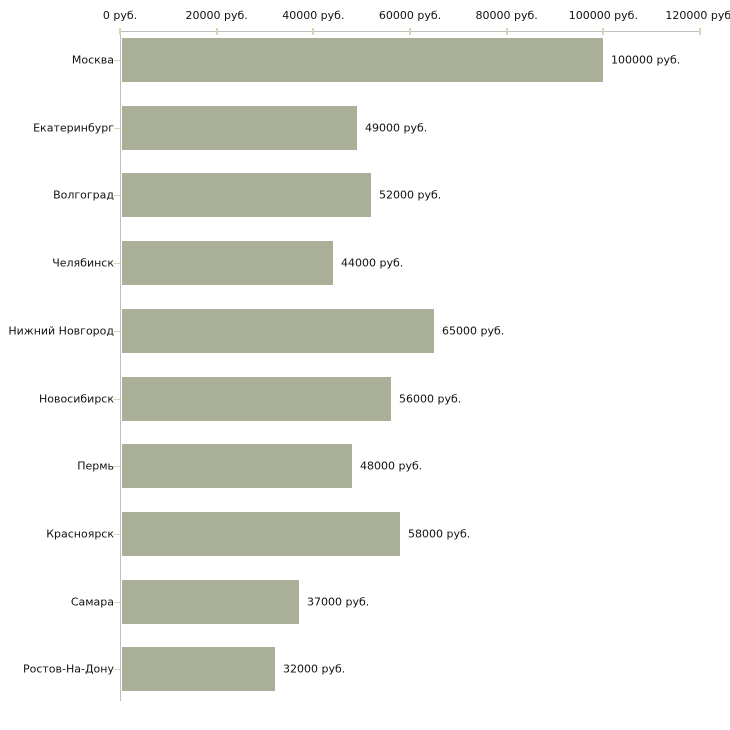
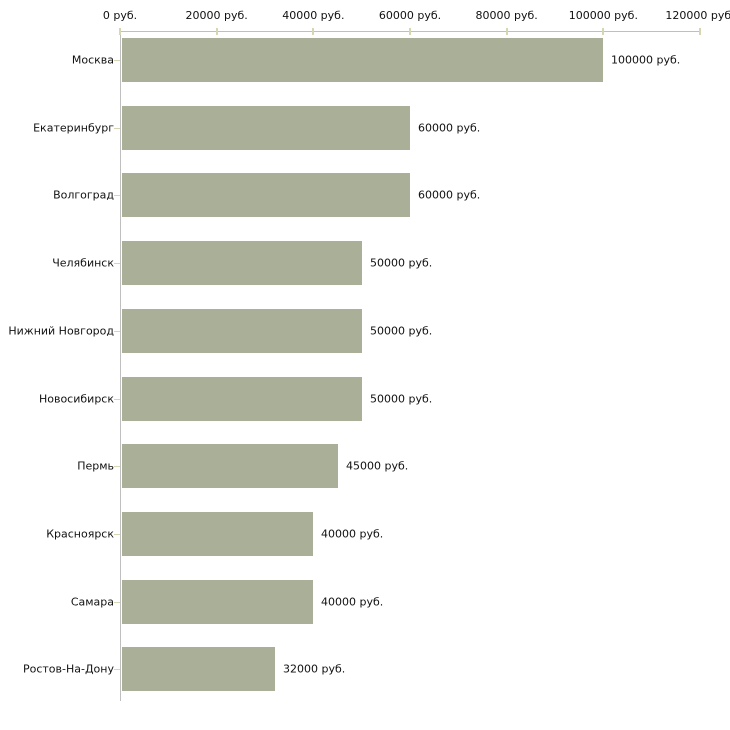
Екатеринбург: 49000 -> 60000
Волгоград: 52000 -> 60000
Челябинск: 44000 -> 50000
Нижний Новгород: 65000 -> 50000
Новосибирск: 56000 -> 50000
Пермь: 48000 -> 45000
Красноярск: 58000 -> 40000
Самара: 37000 -> 40000
